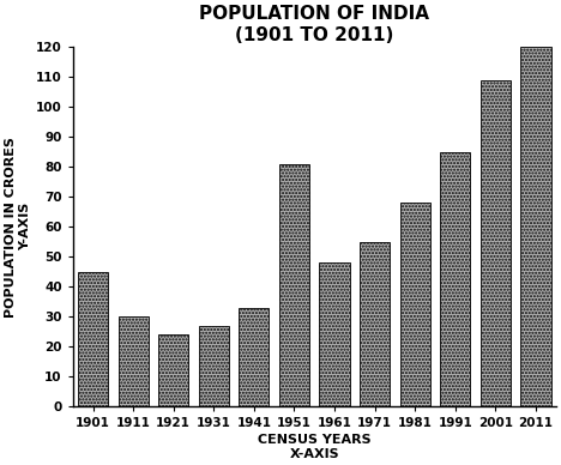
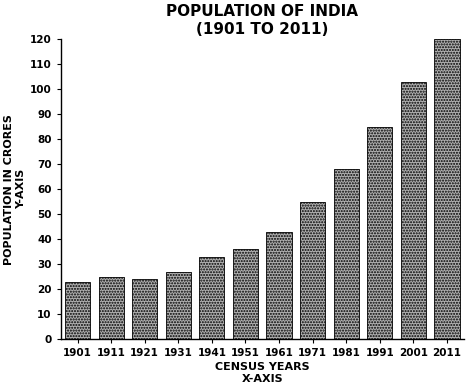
1901: 45 -> 23
1911: 30 -> 25
1951: 81 -> 36
1961: 48 -> 43
2001: 109 -> 103
